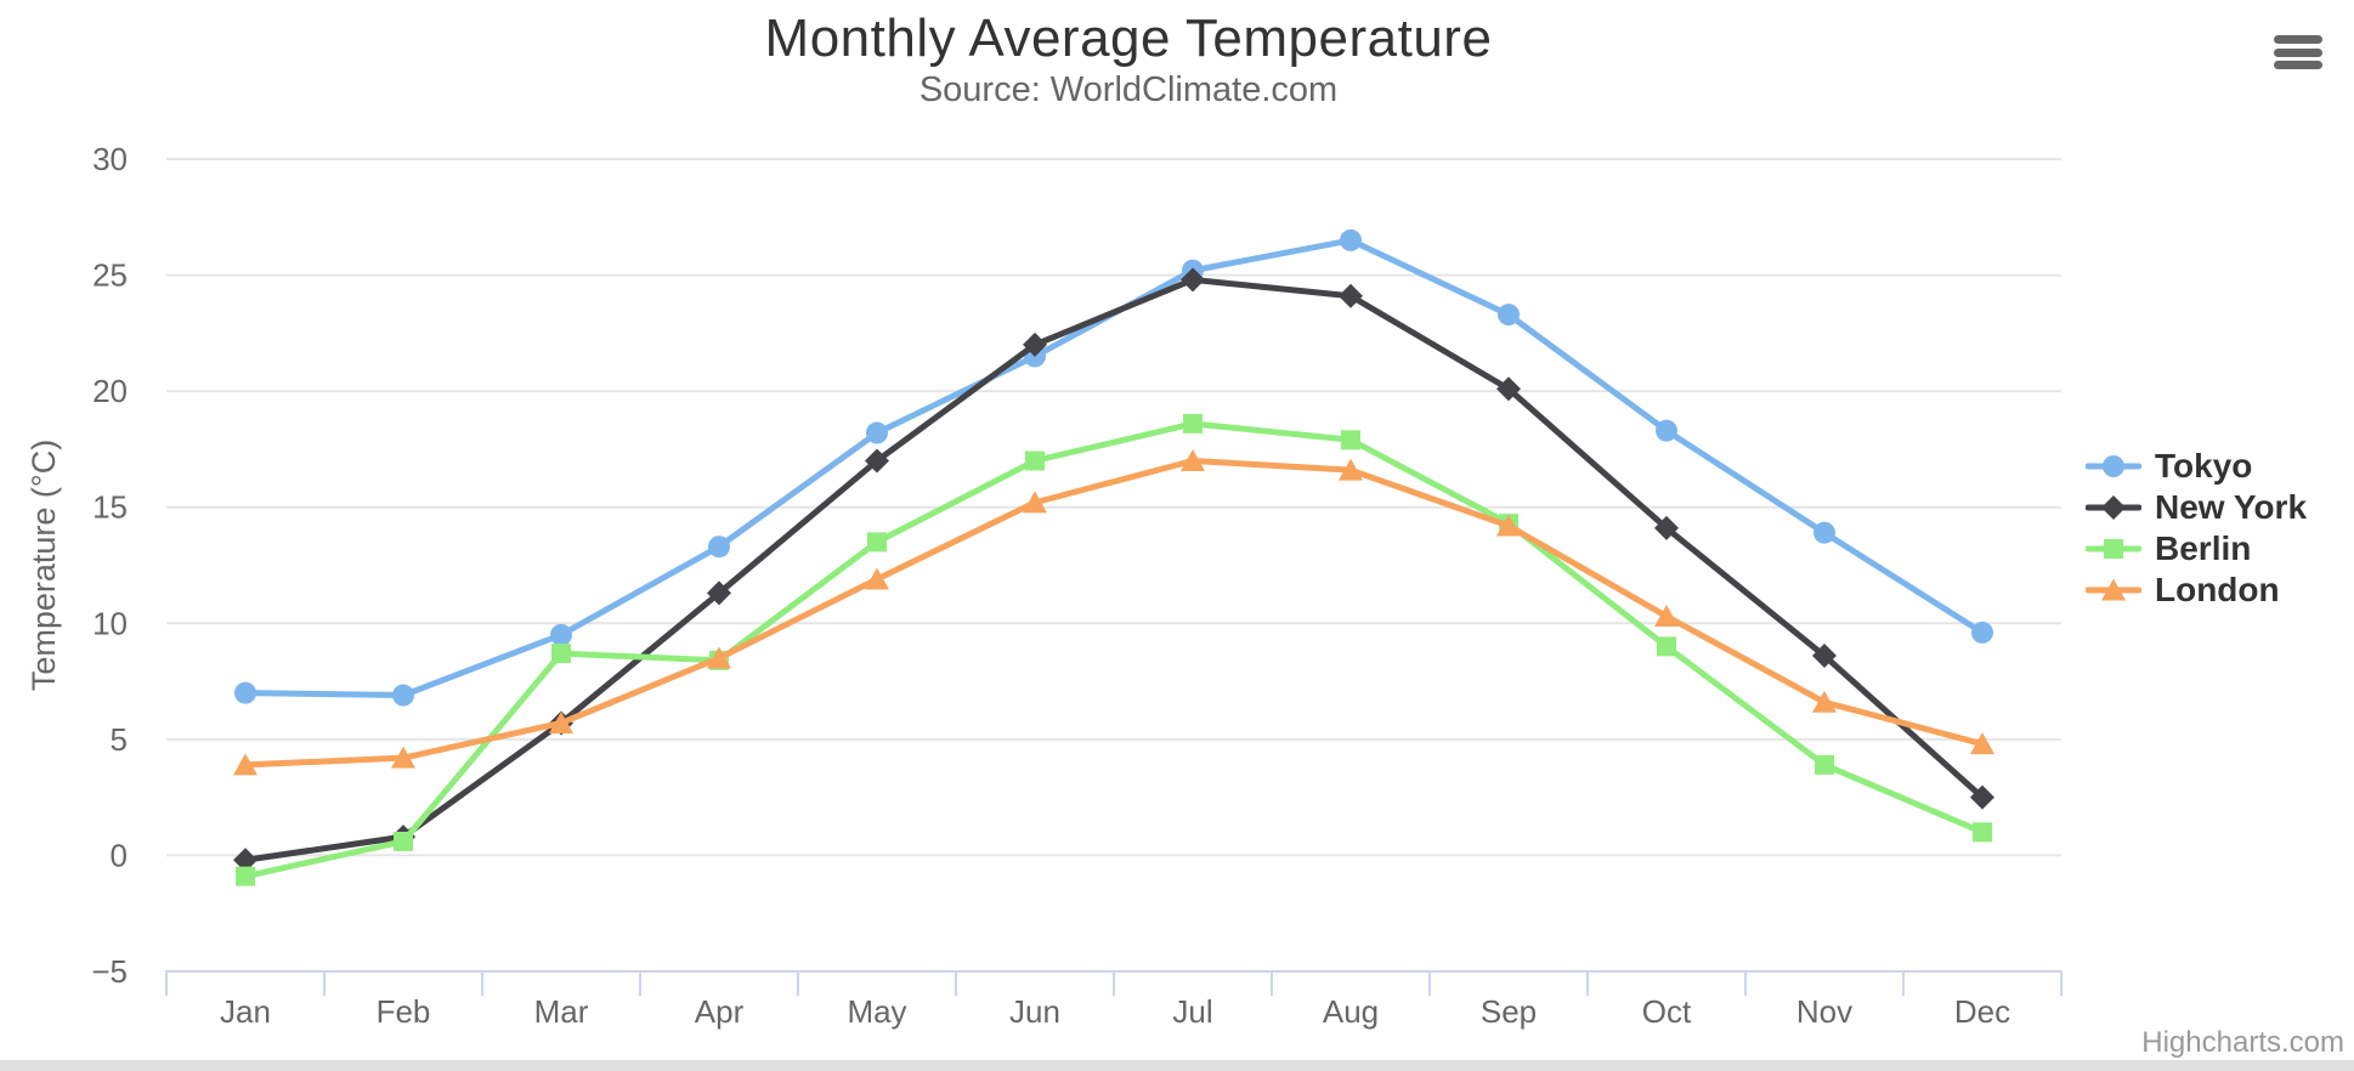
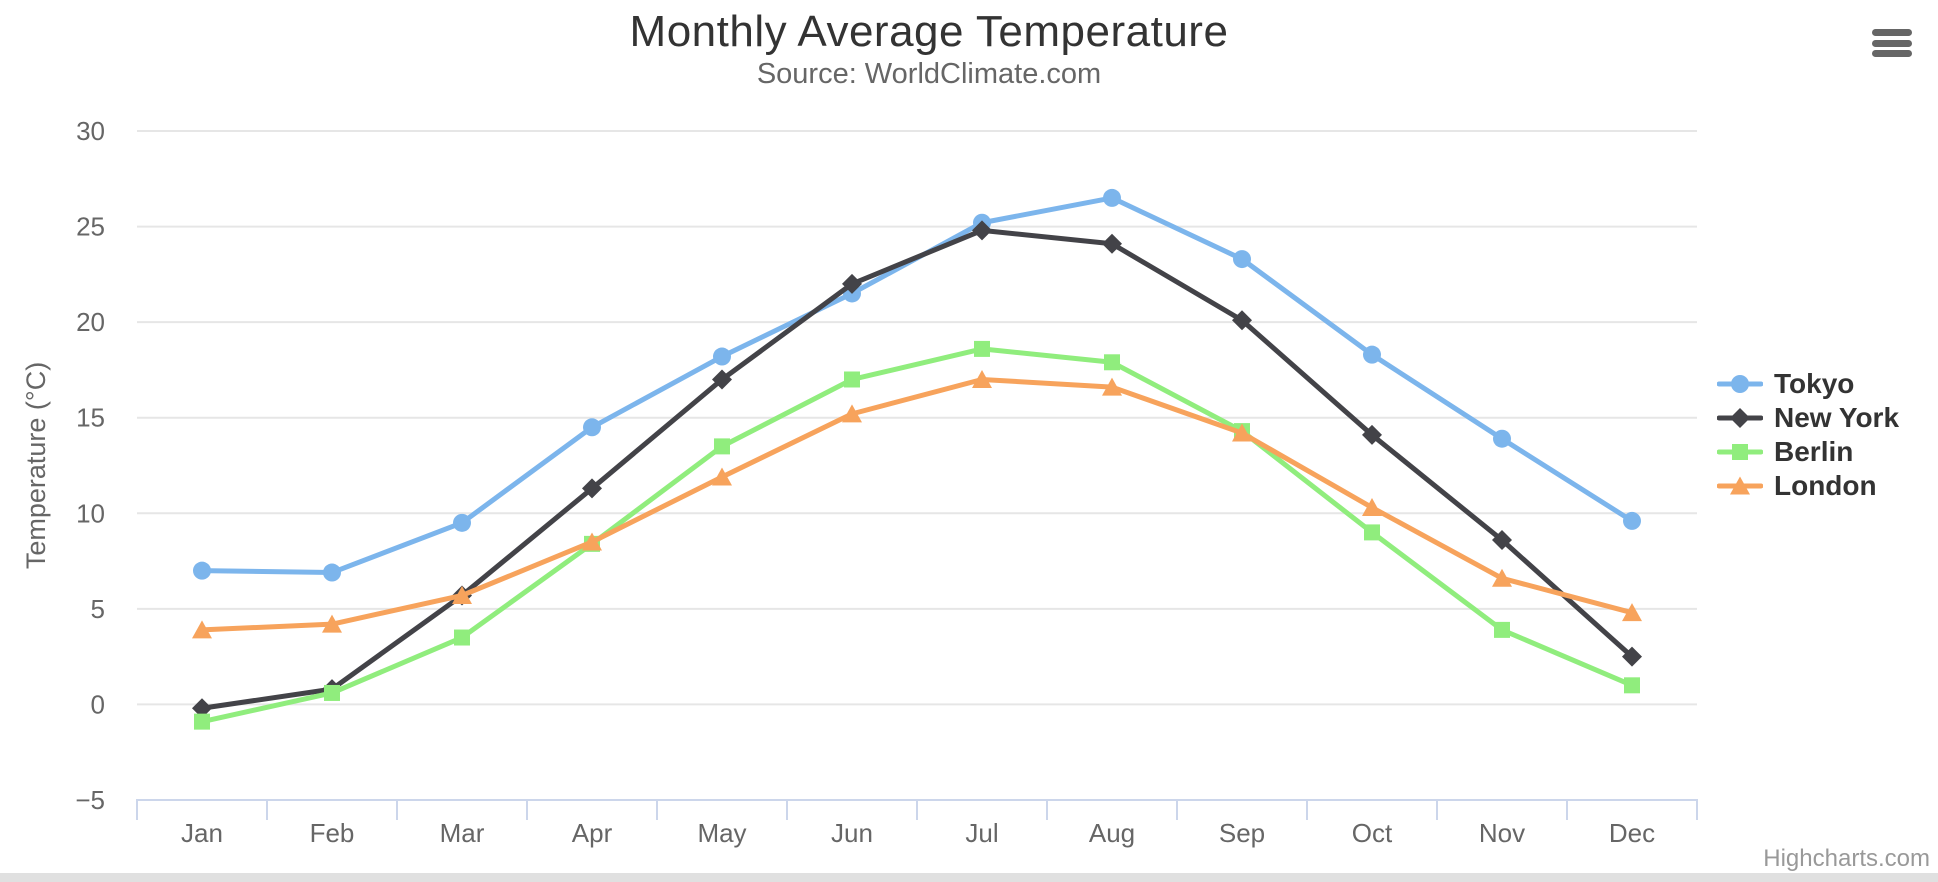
Berlin/Mar: 8.7 -> 3.5
Tokyo/Apr: 13.3 -> 14.5
